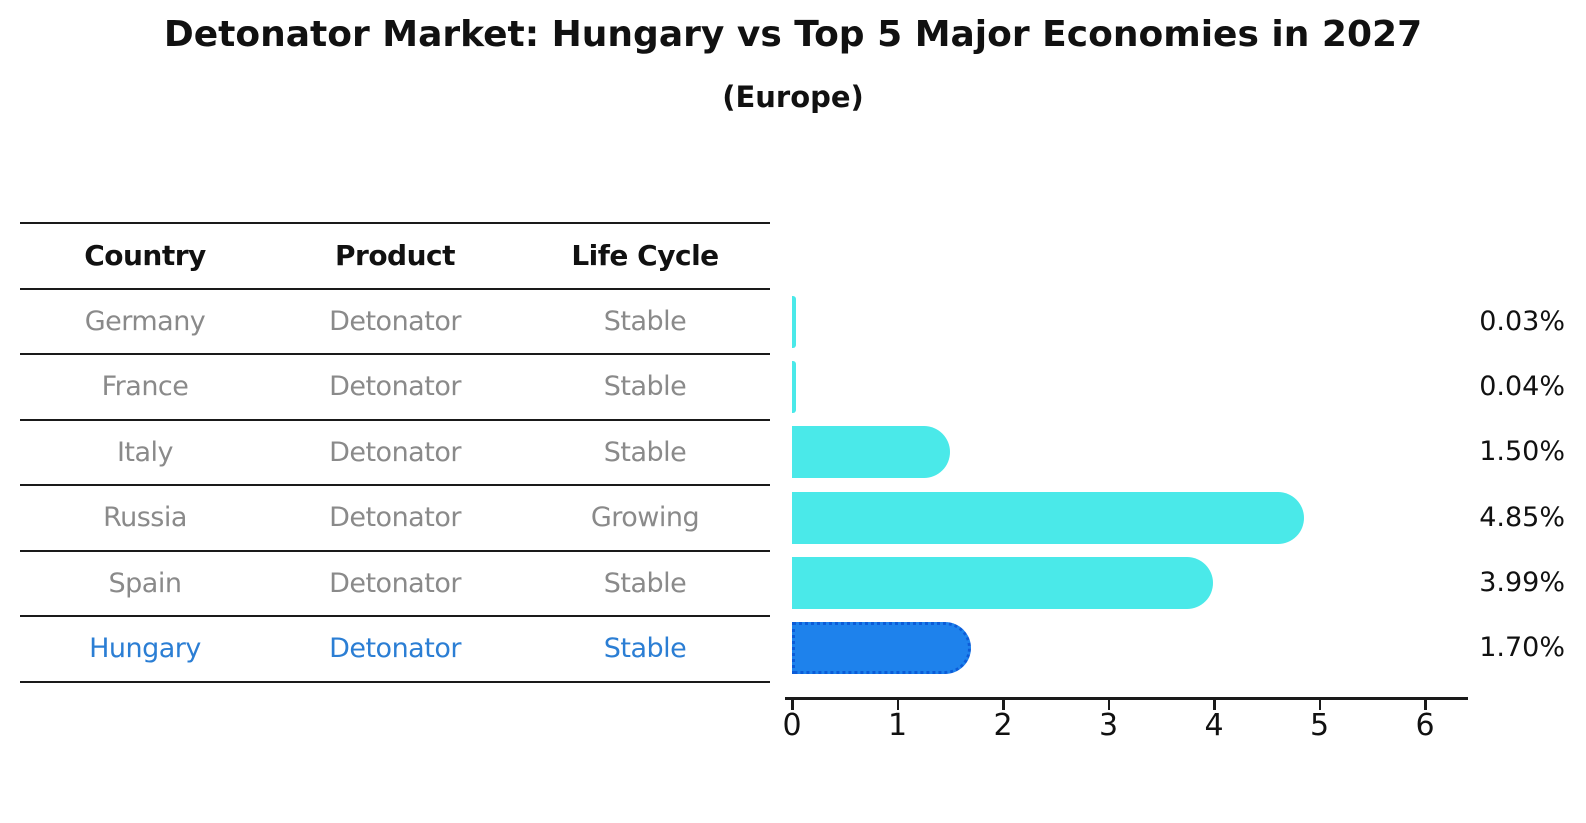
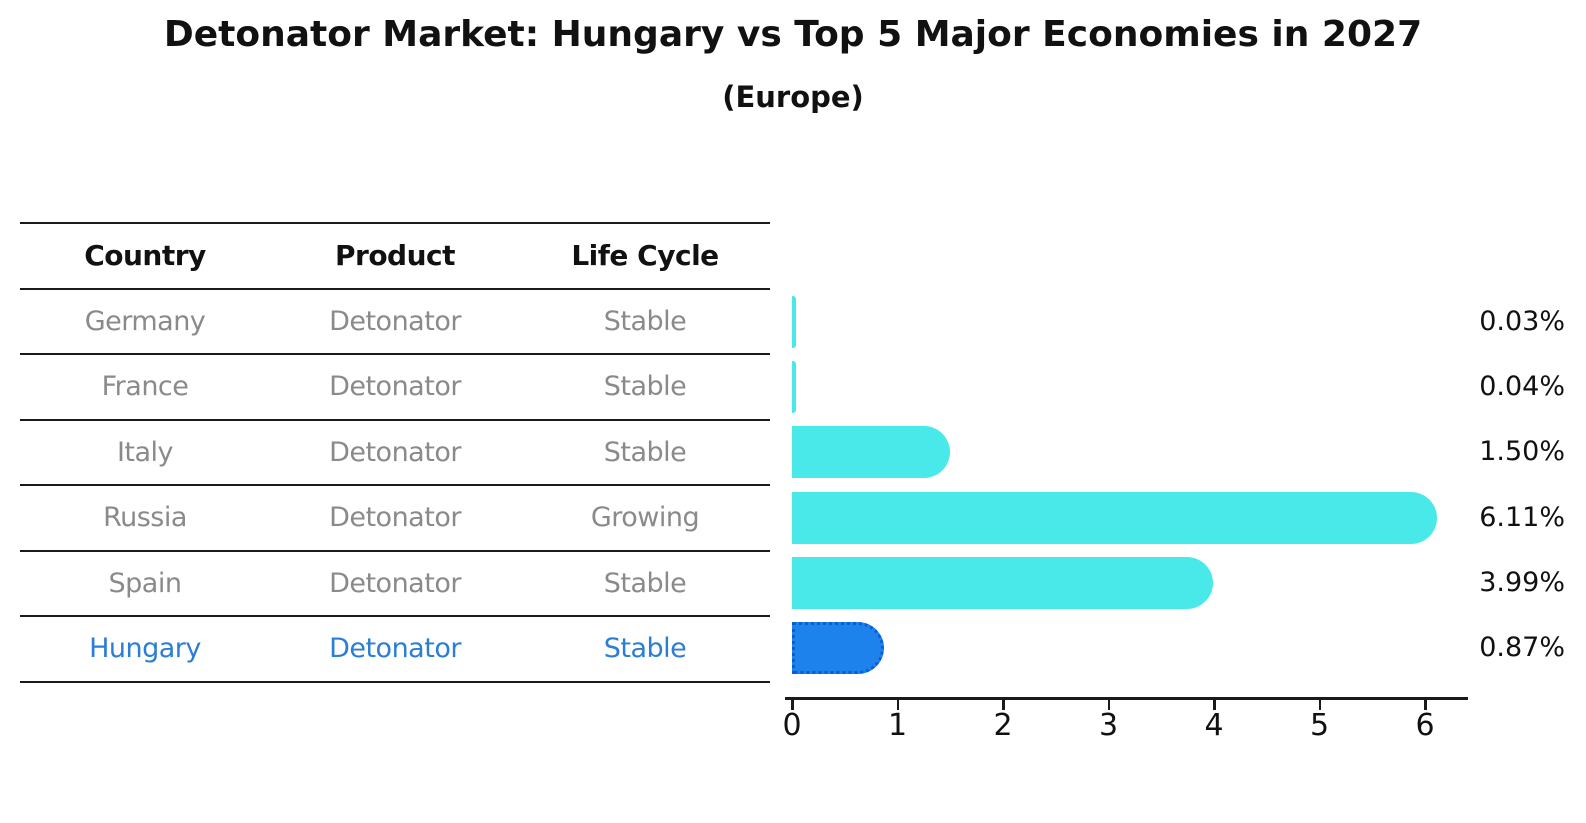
Russia: 4.85% -> 6.11%
Hungary: 1.70% -> 0.87%
